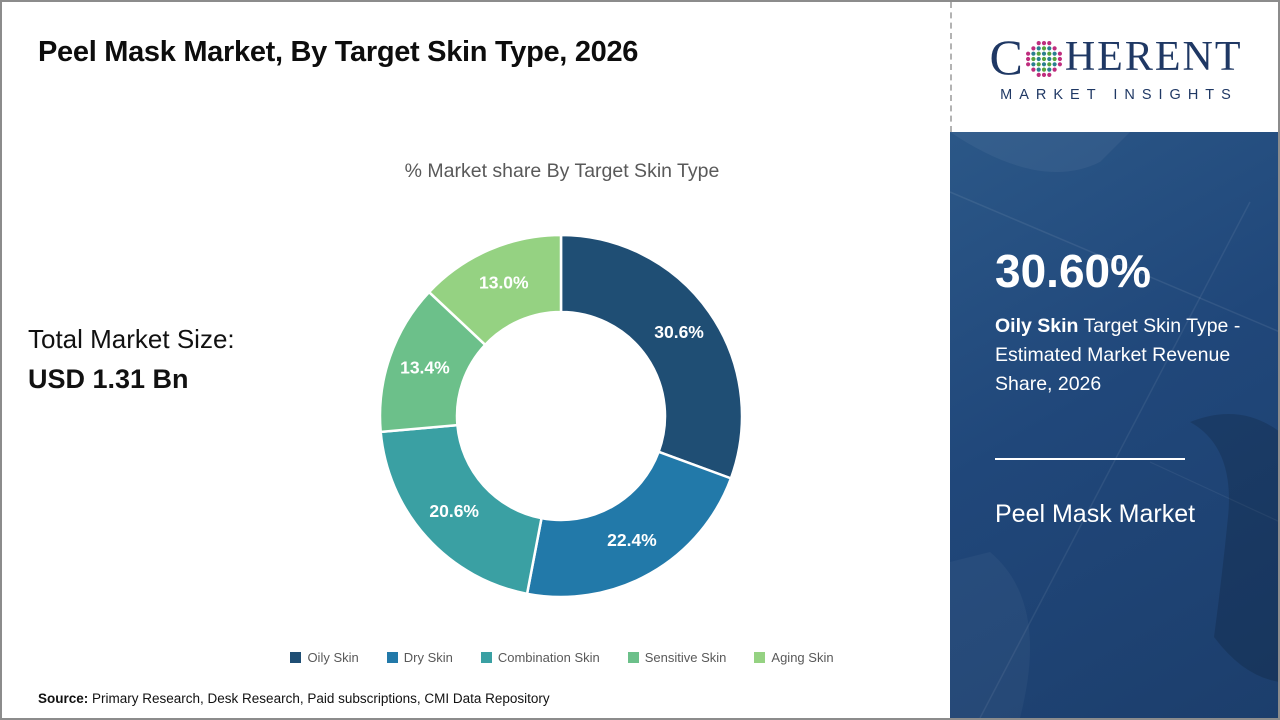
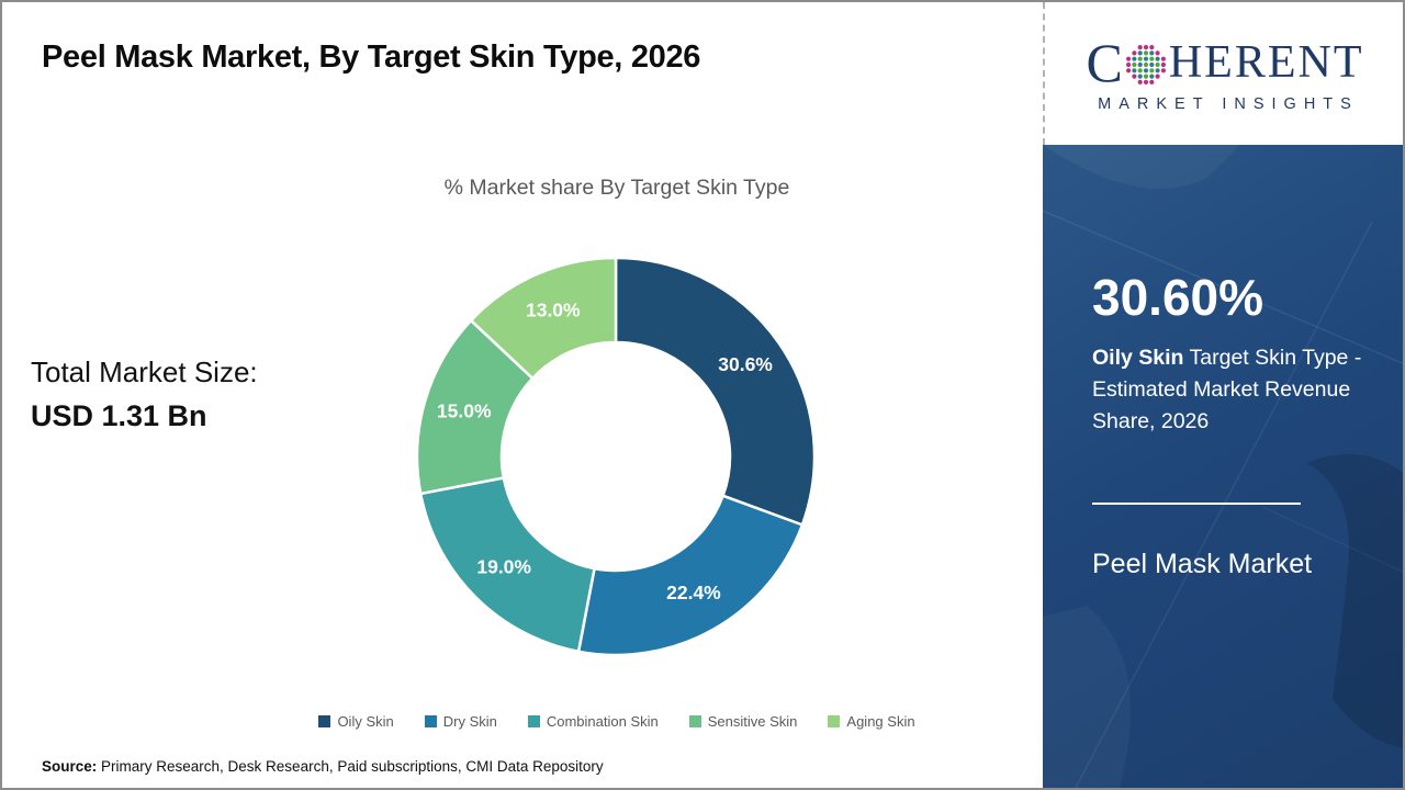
Combination Skin: 20.6% -> 19.0%
Sensitive Skin: 13.4% -> 15.0%
